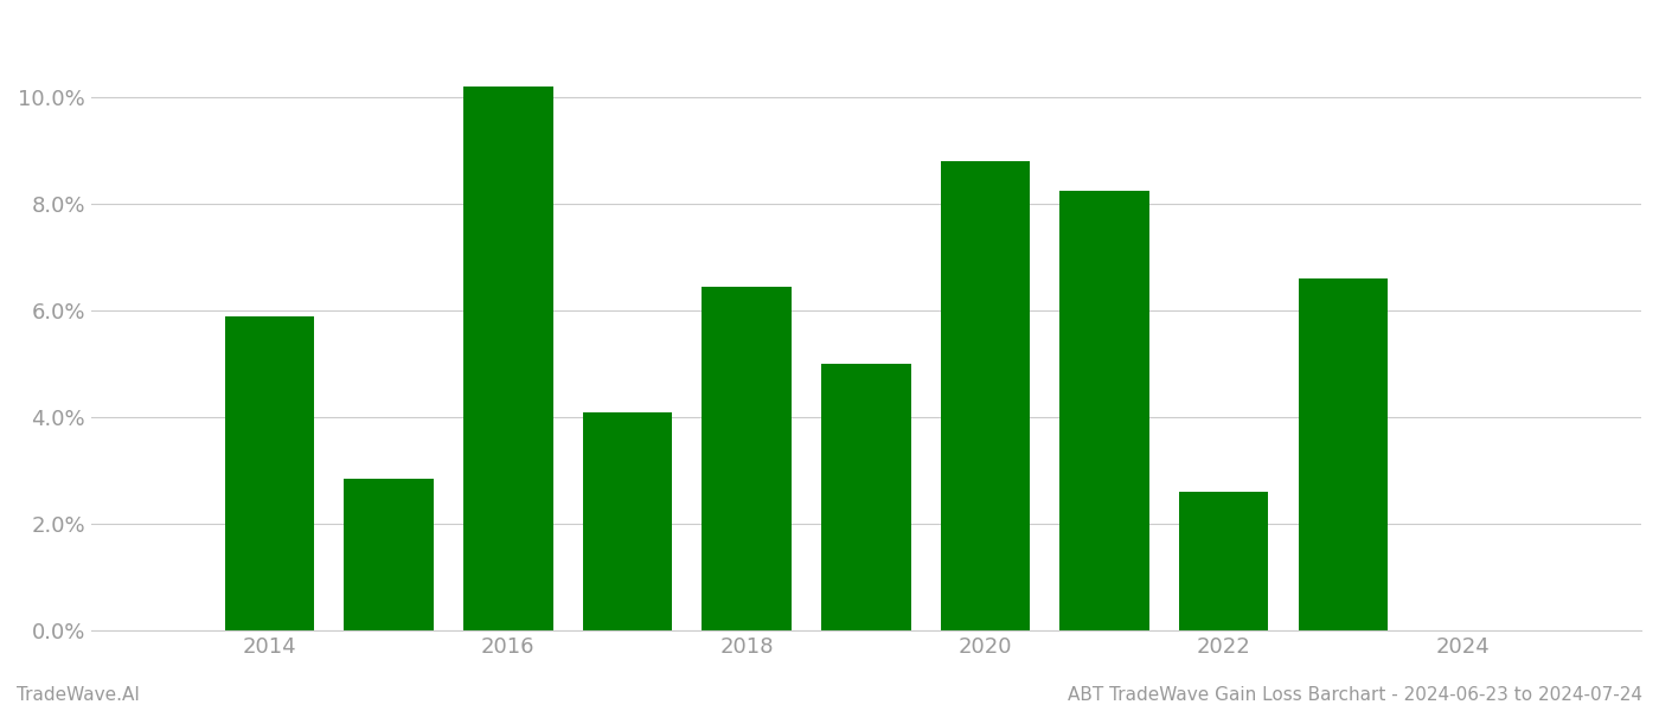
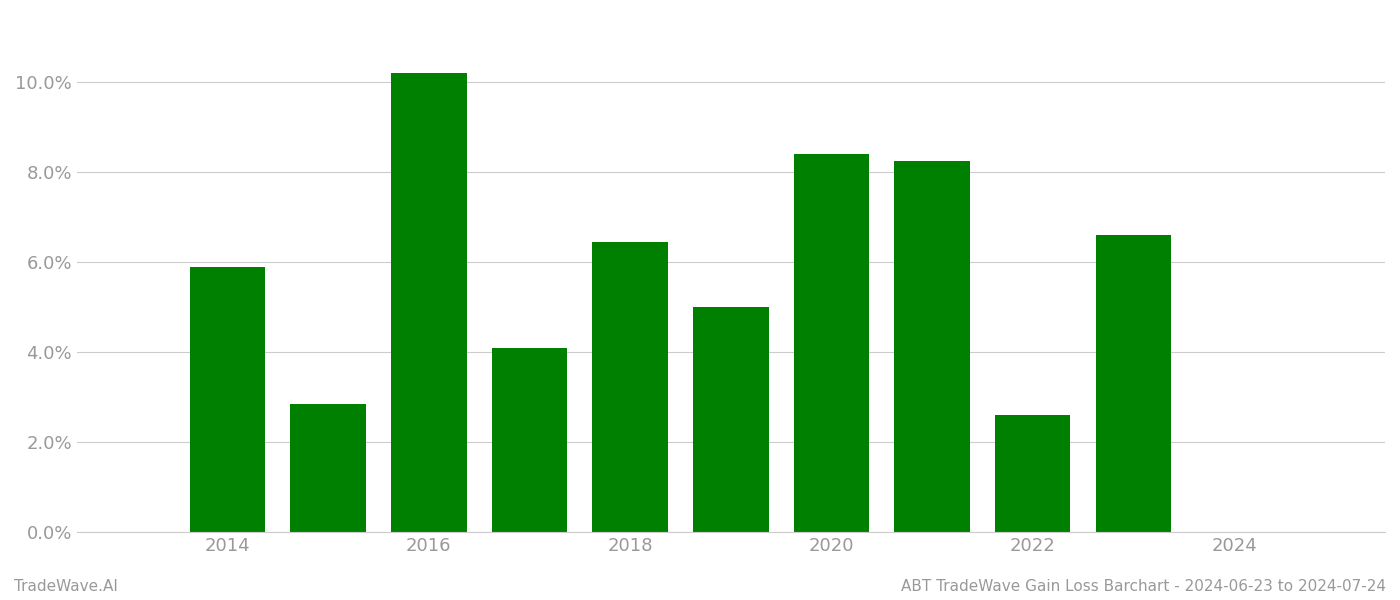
2020: 8.80% -> 8.40%
